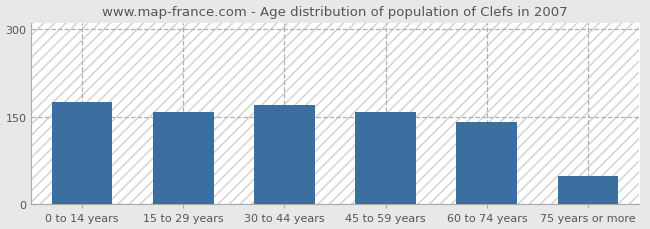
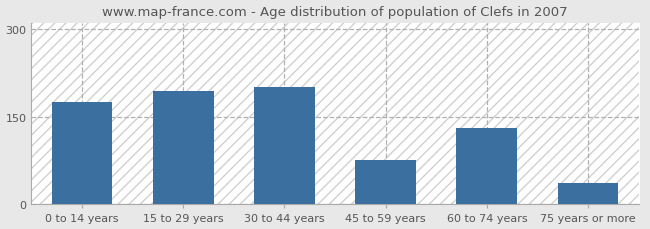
15 to 29 years: 157 -> 194
30 to 44 years: 170 -> 200
45 to 59 years: 158 -> 76
60 to 74 years: 140 -> 130
75 years or more: 48 -> 36
